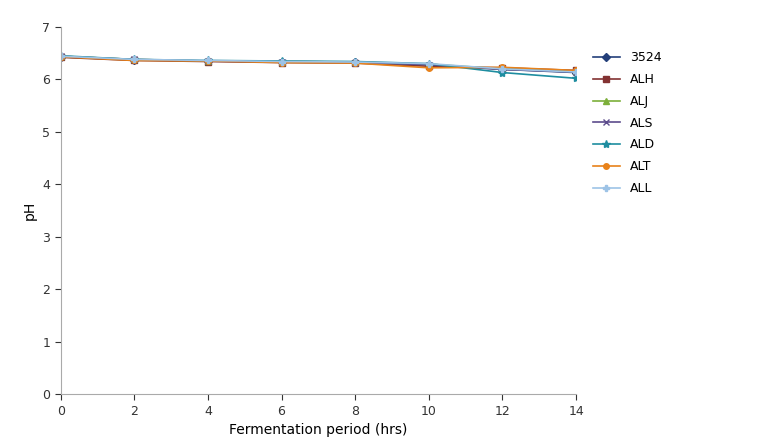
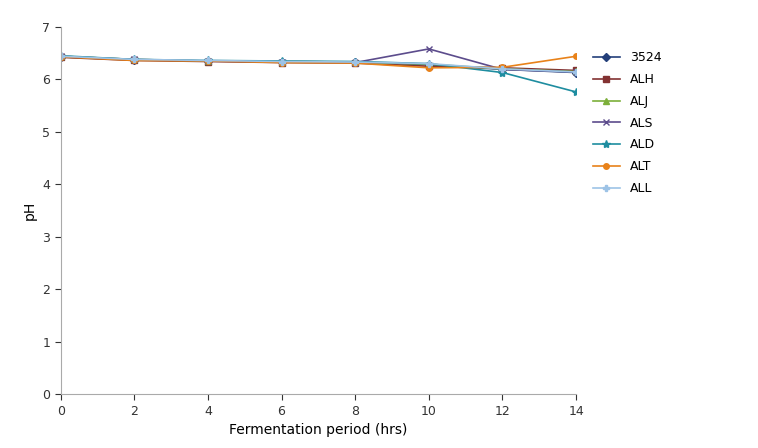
ALS/10: 6.28 -> 6.58
ALD/14: 6.02 -> 5.76
ALT/14: 6.17 -> 6.44
